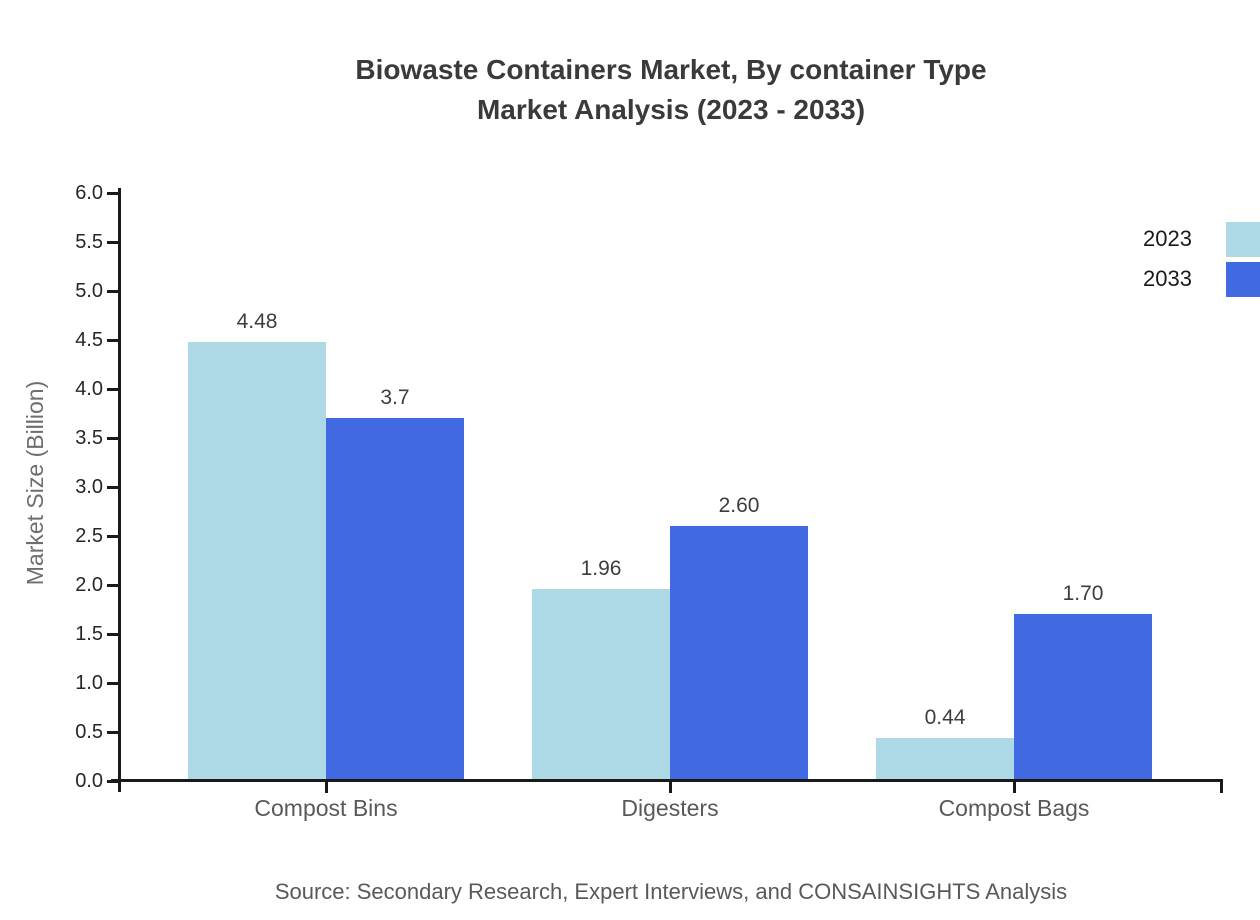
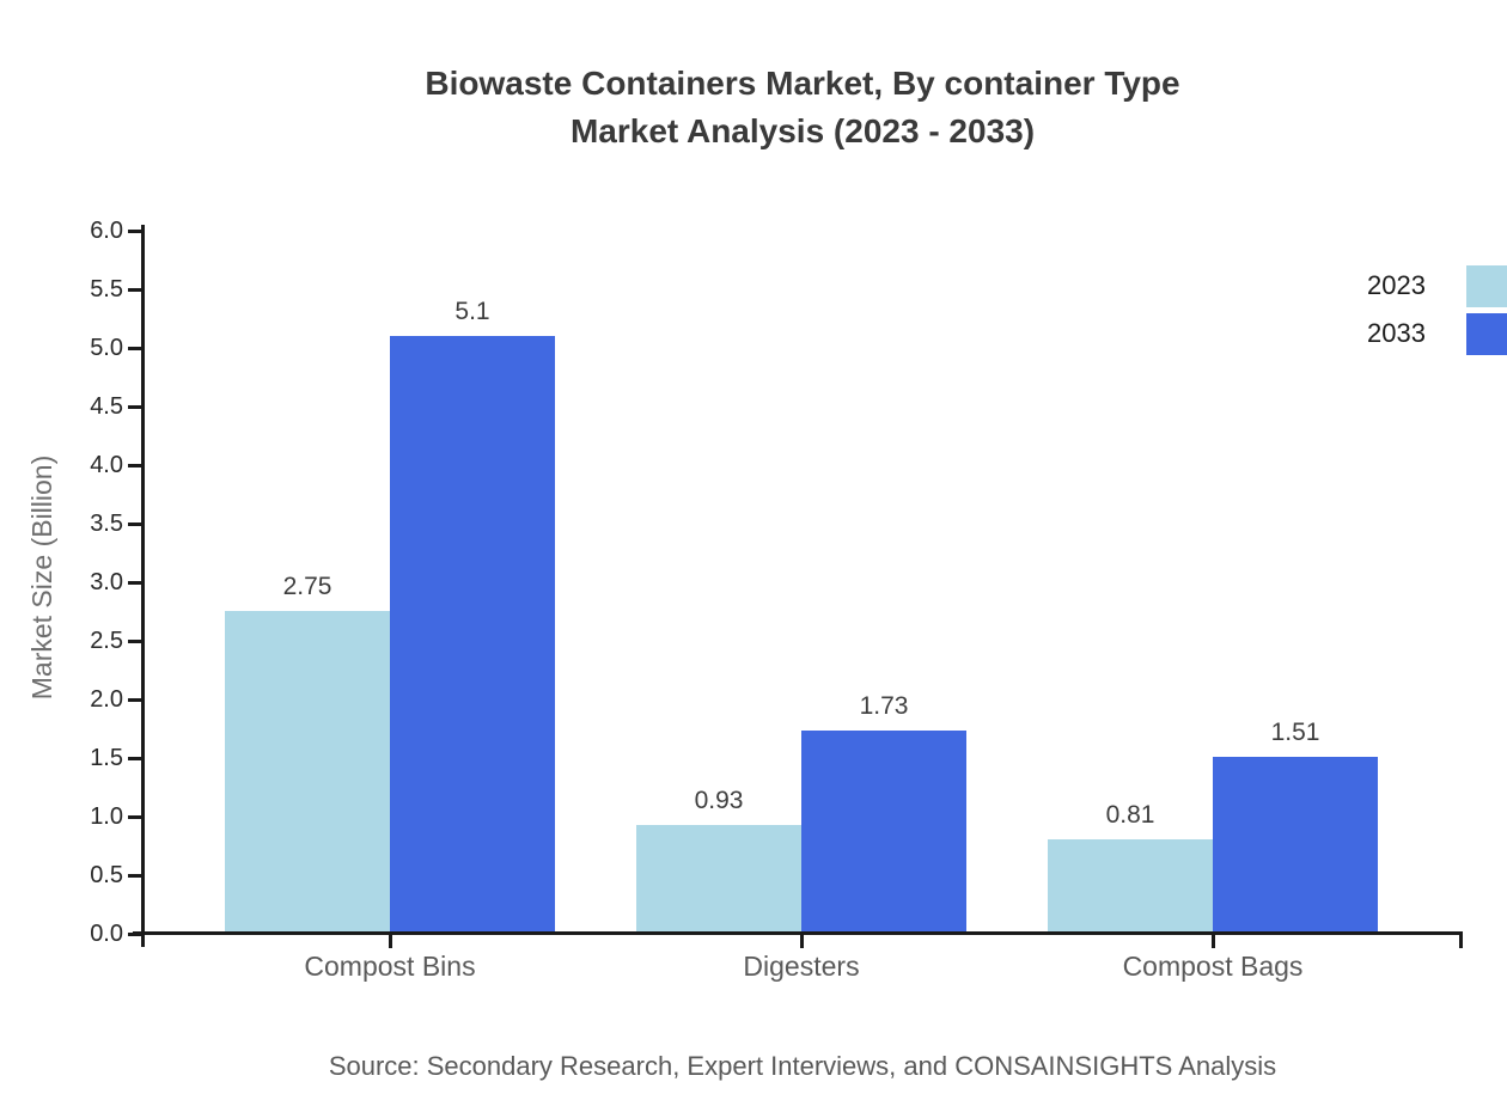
2023/Compost Bins: 4.48 -> 2.75
2033/Compost Bins: 3.7 -> 5.1
2023/Digesters: 1.96 -> 0.93
2033/Digesters: 2.60 -> 1.73
2023/Compost Bags: 0.44 -> 0.81
2033/Compost Bags: 1.70 -> 1.51
